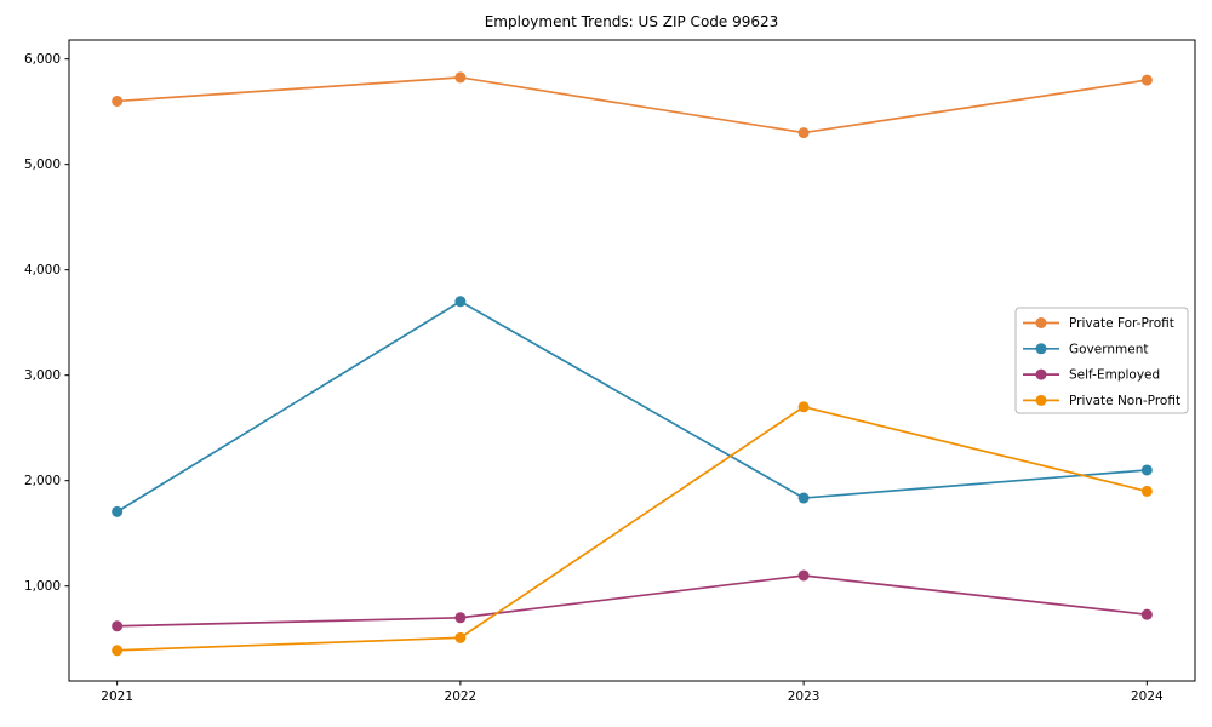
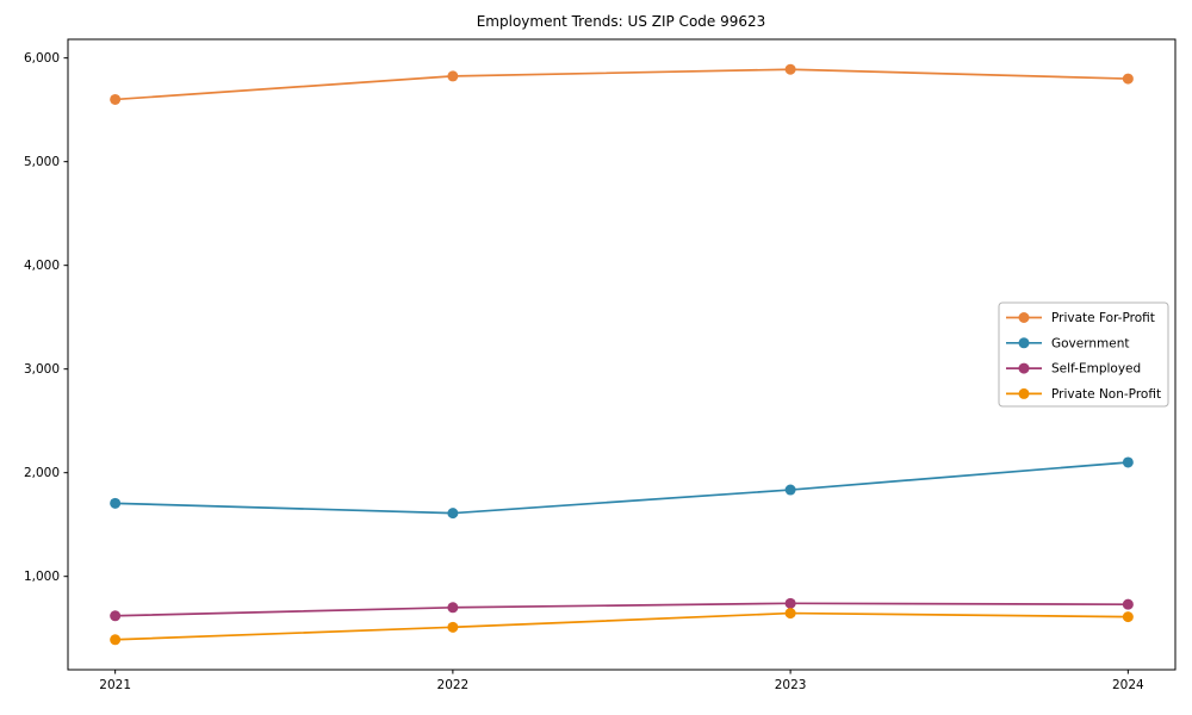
Government/2022: 3700 -> 1600
Private For-Profit/2023: 5300 -> 5900
Self-Employed/2023: 1100 -> 700
Private Non-Profit/2023: 2700 -> 600
Private Non-Profit/2024: 1900 -> 600
